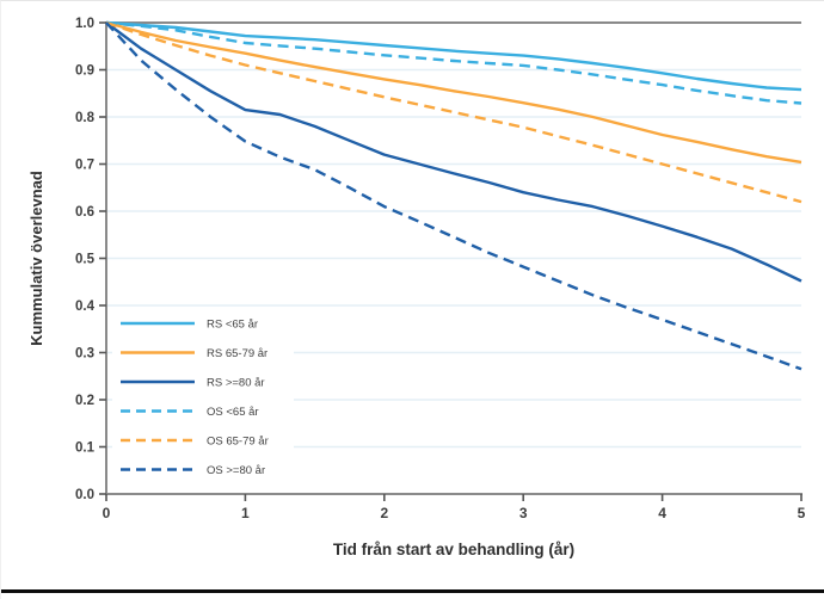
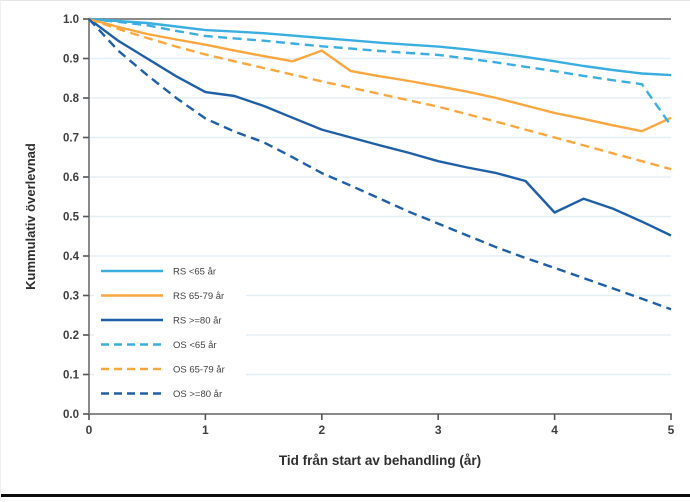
RS 65-79 år/2: 0.88 -> 0.92
RS >=80 år/4: 0.57 -> 0.51
RS 65-79 år/5: 0.70 -> 0.75
OS <65 år/5: 0.83 -> 0.73
